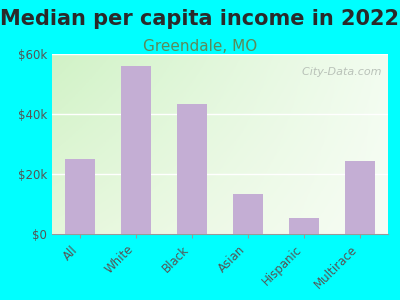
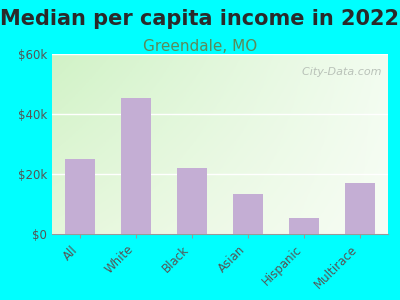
White: $56.0k -> $45.5k
Black: $43.5k -> $22.0k
Multirace: $24.5k -> $17.0k
